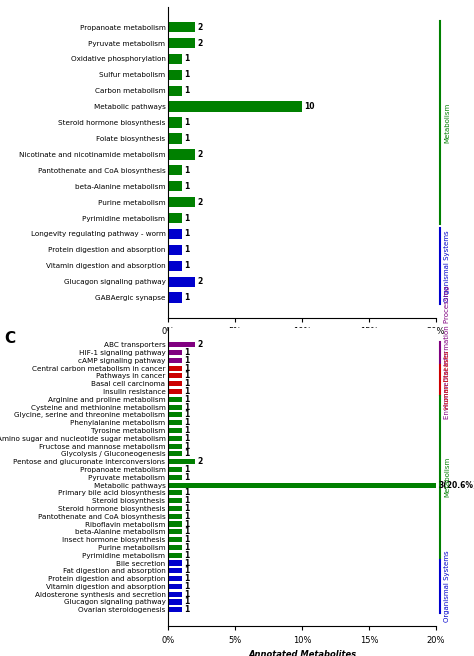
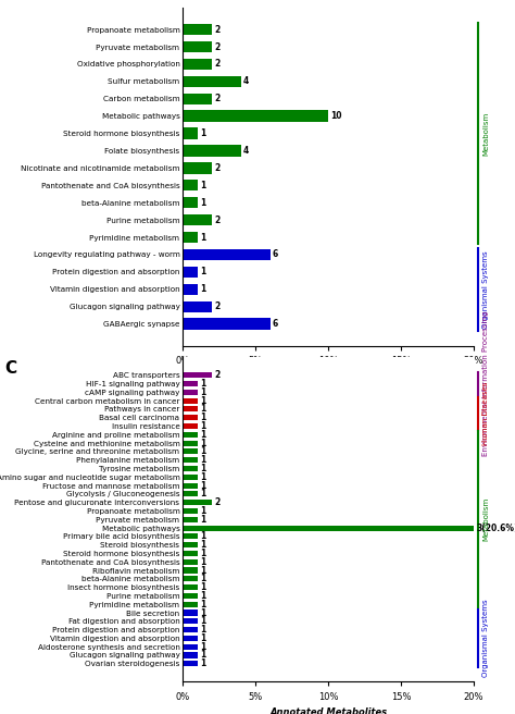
Oxidative phosphorylation: 1 -> 2
Sulfur metabolism: 1 -> 4
Carbon metabolism: 1 -> 2
Folate biosynthesis: 1 -> 4
Longevity regulating pathway - worm: 1 -> 6
GABAergic synapse: 1 -> 6
